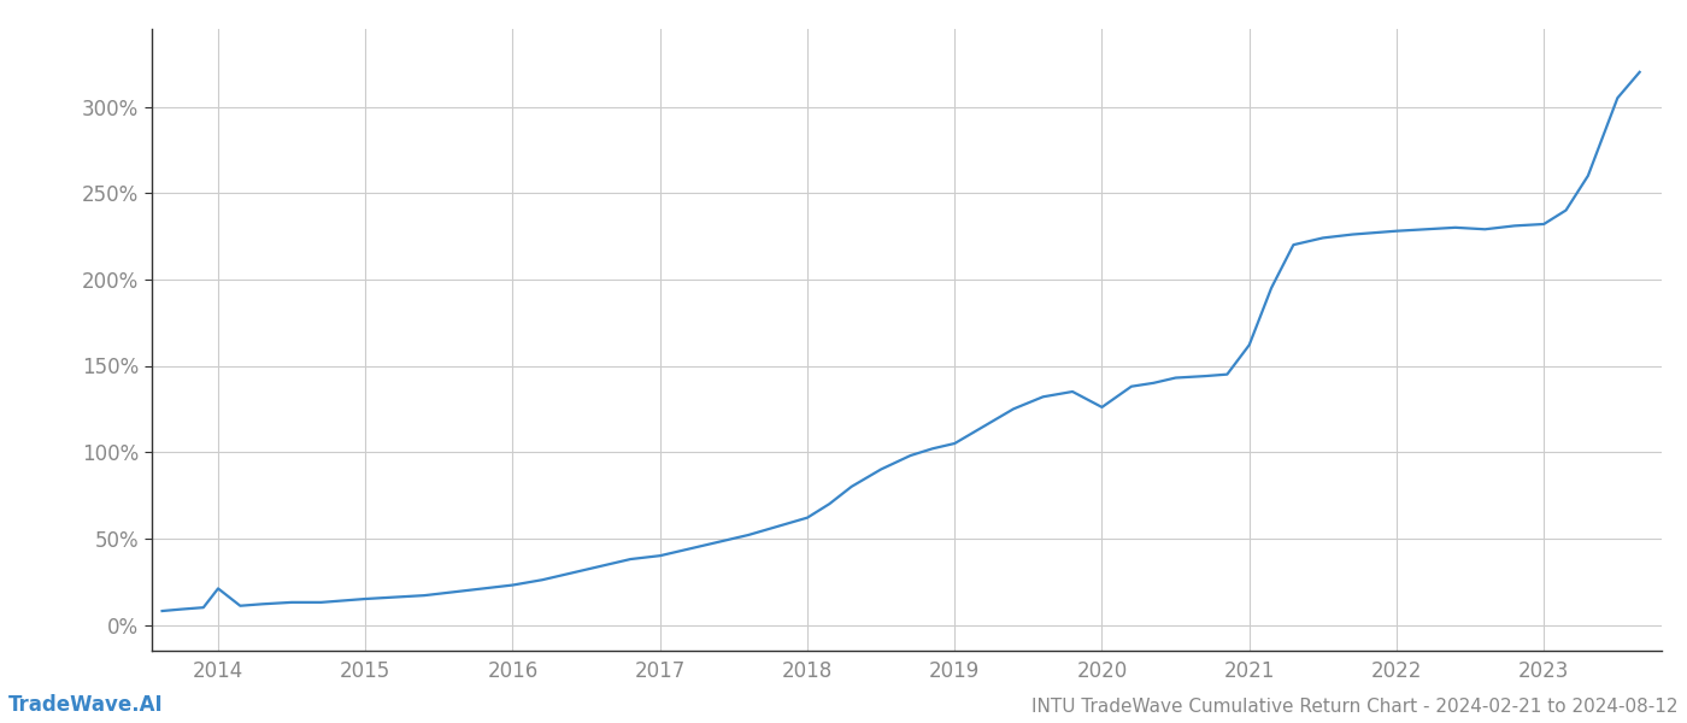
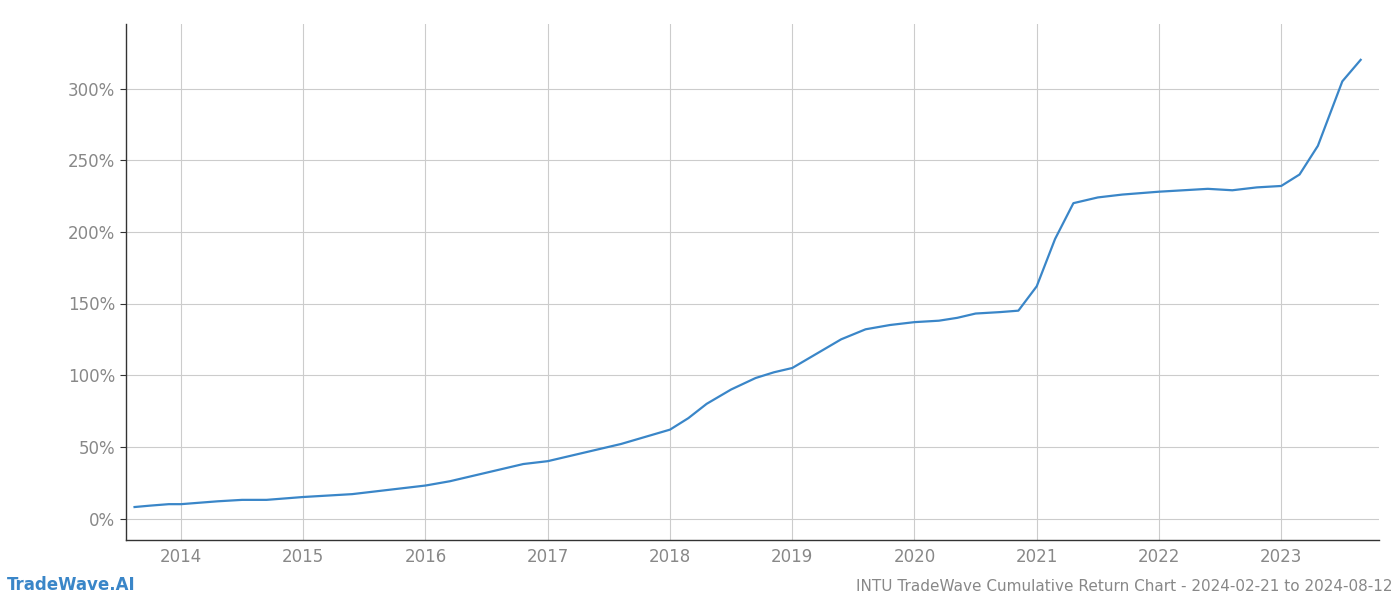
2014: 21% -> 10%
2020: 126% -> 137%
